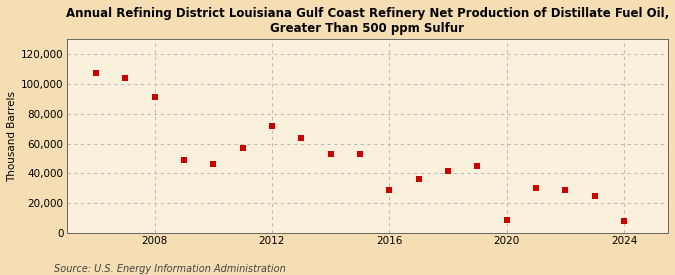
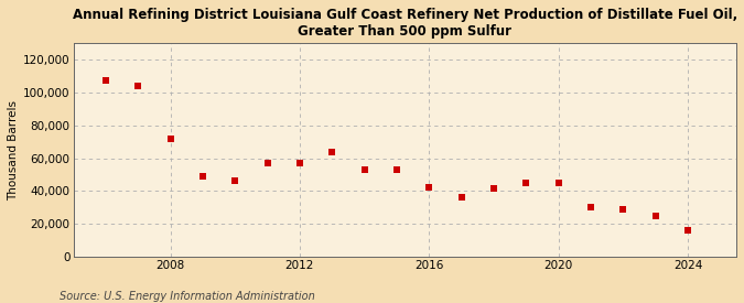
2008: 91,000 -> 72,000
2012: 72,000 -> 57,000
2016: 29,000 -> 42,000
2020: 9,000 -> 45,000
2024: 8,000 -> 16,000
